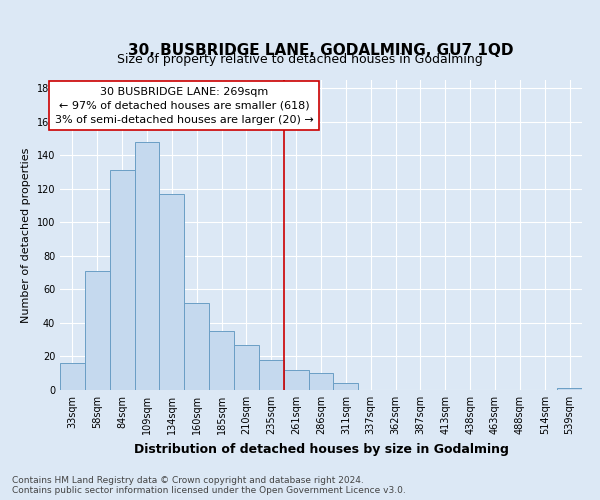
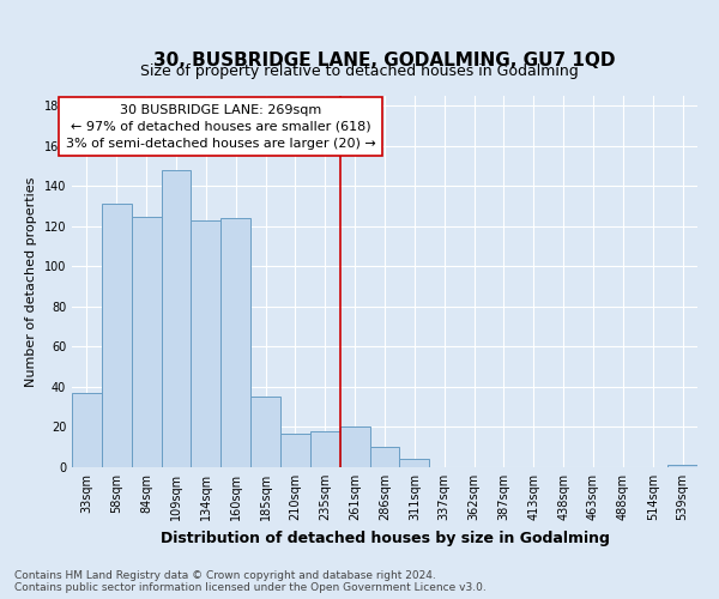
33sqm: 16 -> 37
58sqm: 71 -> 131
84sqm: 131 -> 125
134sqm: 117 -> 123
160sqm: 52 -> 124
210sqm: 27 -> 17
261sqm: 12 -> 20
